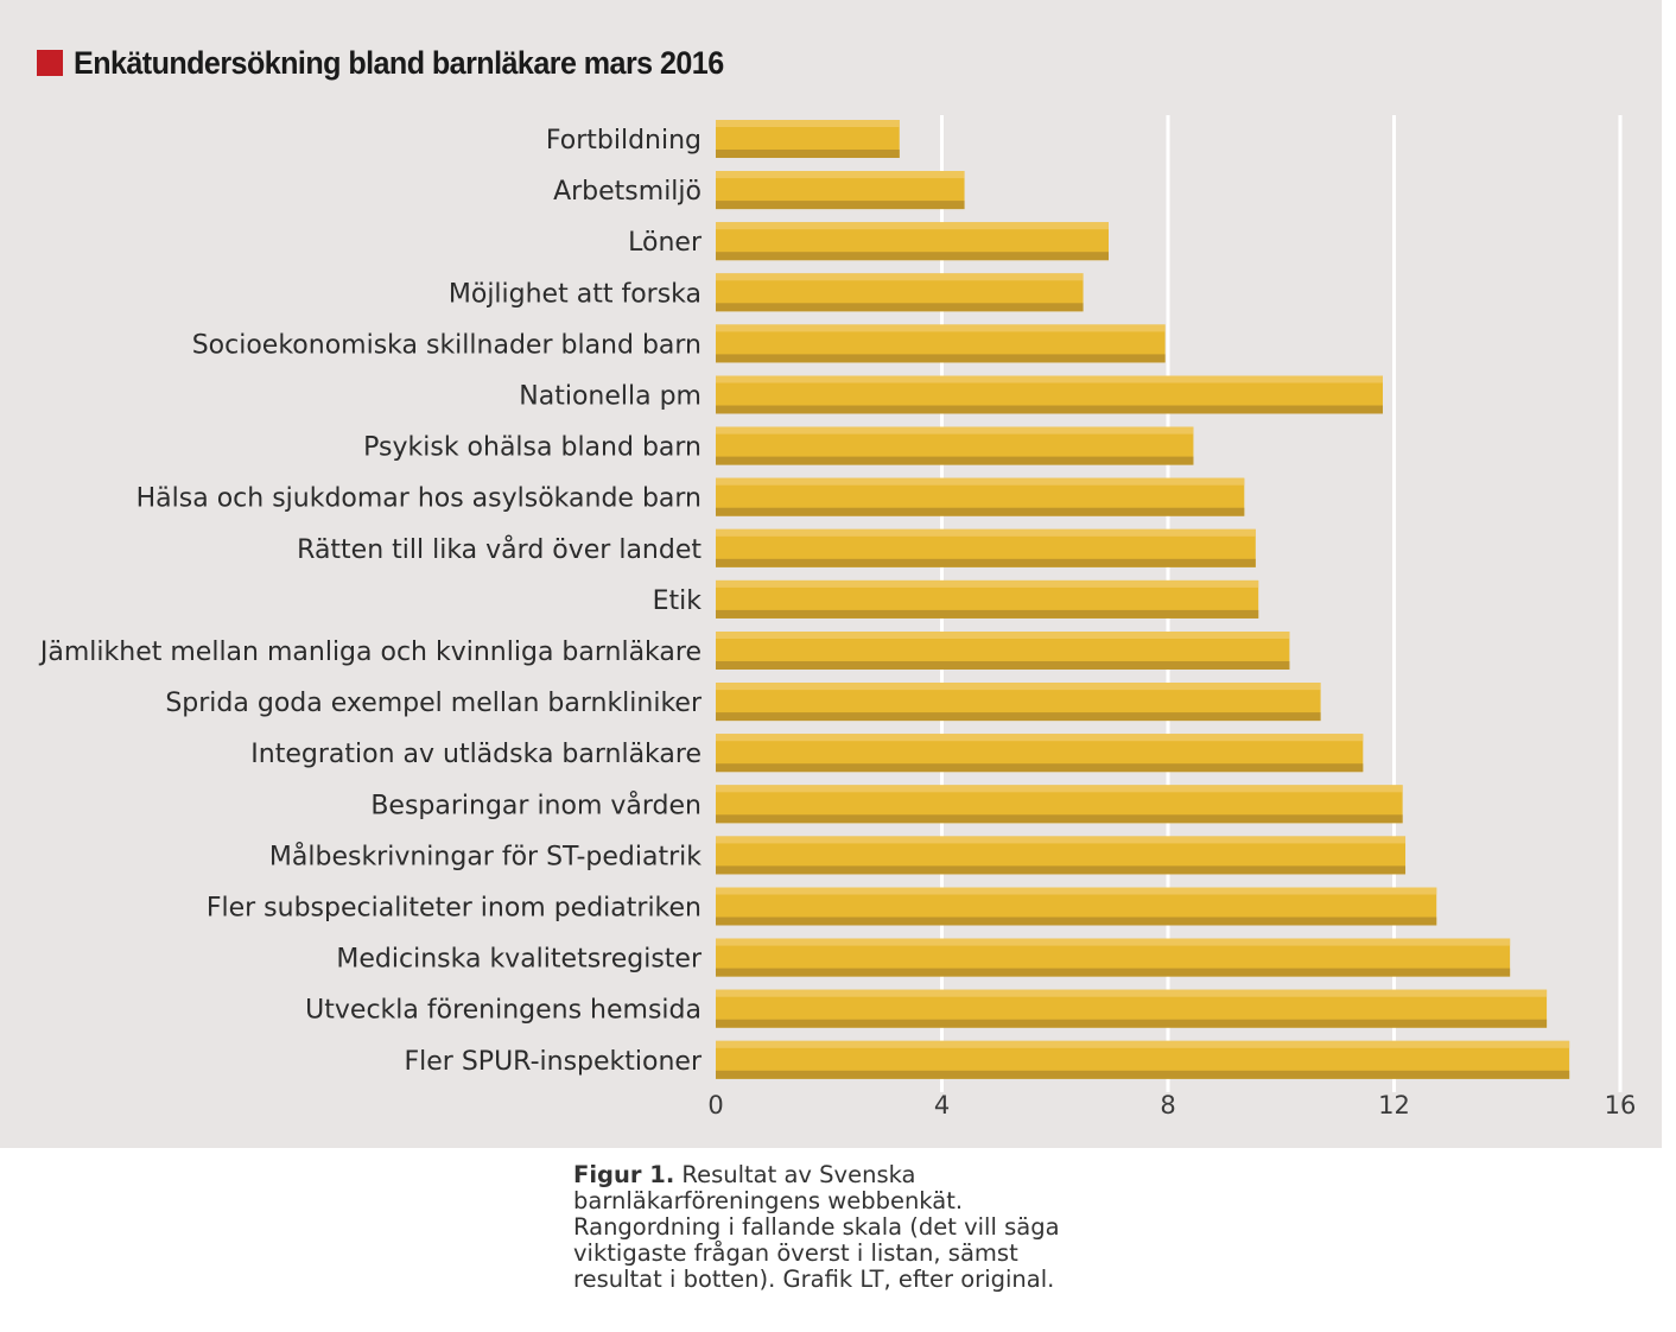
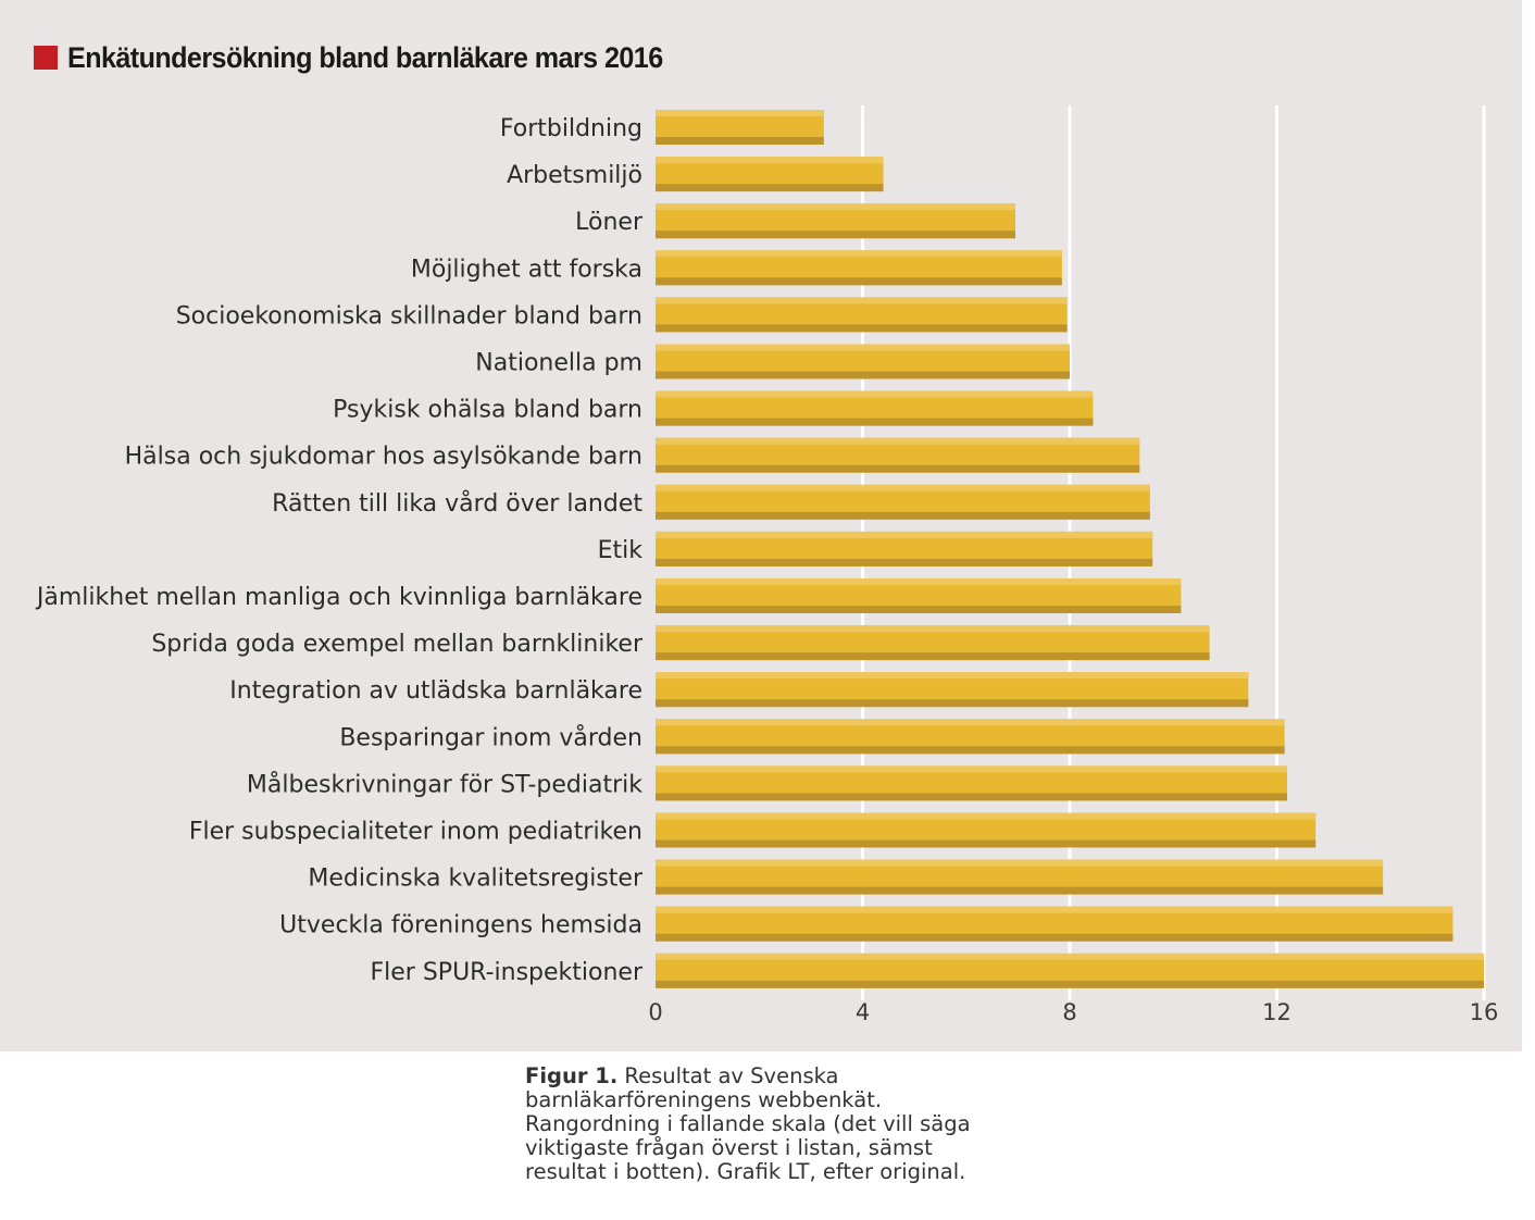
Möjlighet att forska: 6.5 -> 7.8
Nationella pm: 11.8 -> 8.0
Utveckla föreningens hemsida: 14.7 -> 15.4
Fler SPUR-inspektioner: 15.1 -> 16.0
